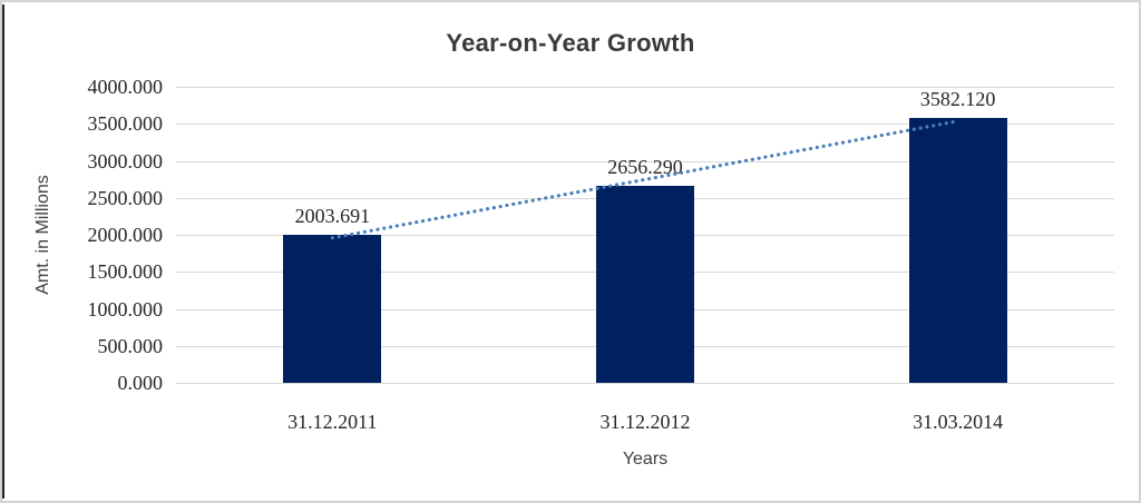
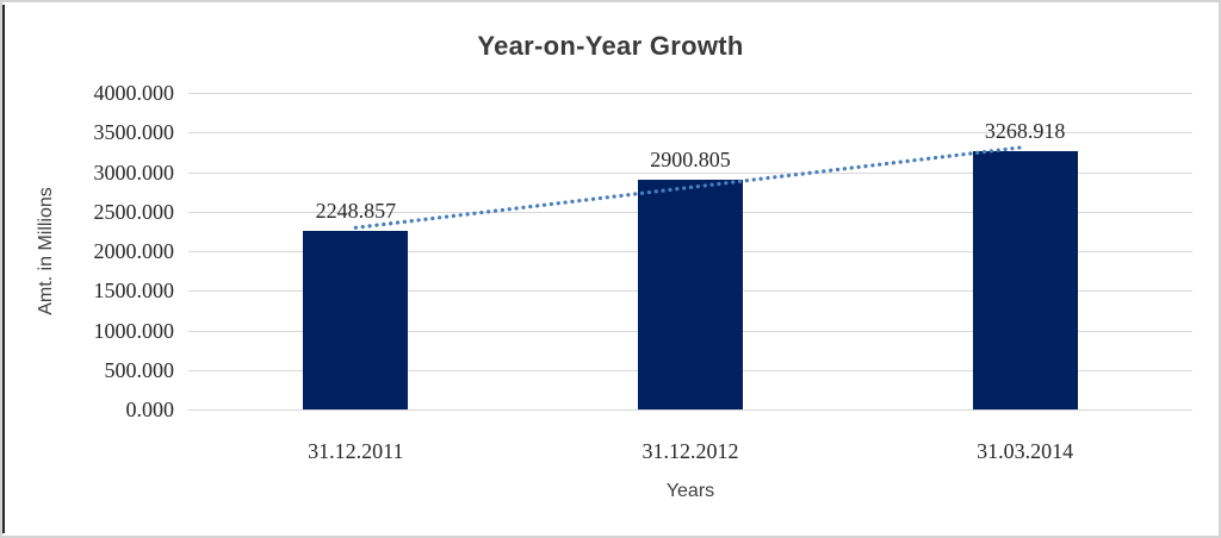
31.12.2011: 2003.691 -> 2248.857
31.12.2012: 2656.290 -> 2900.805
31.03.2014: 3582.120 -> 3268.918
